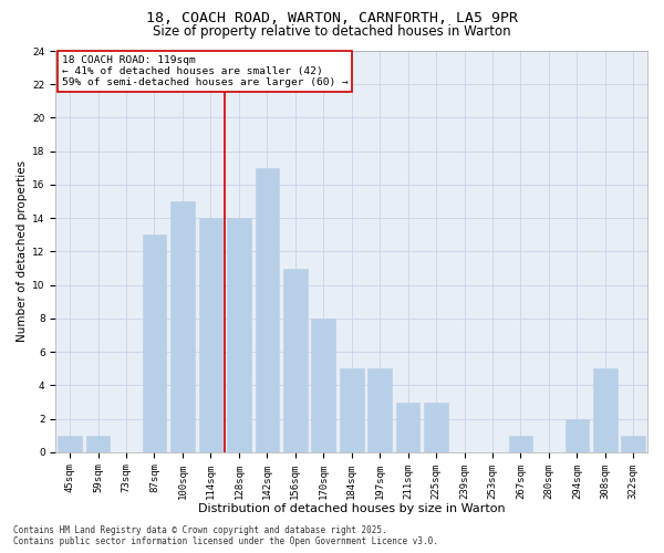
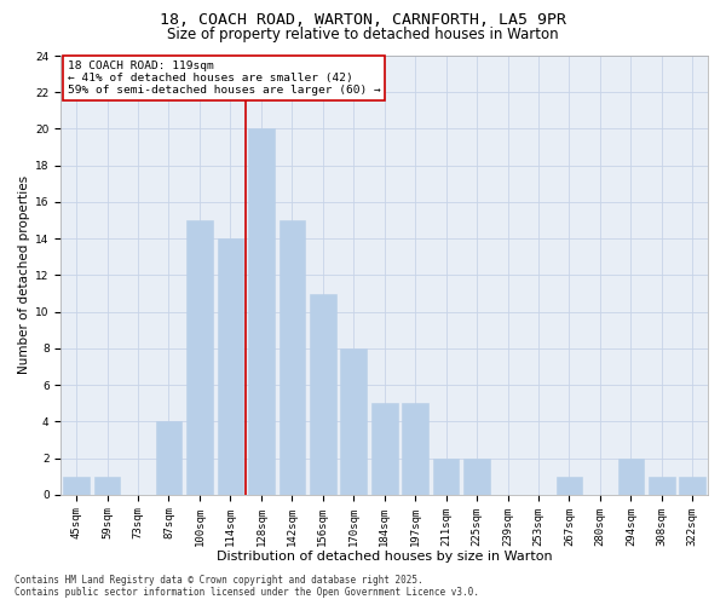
87sqm: 13 -> 4
128sqm: 14 -> 20
142sqm: 17 -> 15
211sqm: 3 -> 2
225sqm: 3 -> 2
308sqm: 5 -> 1
